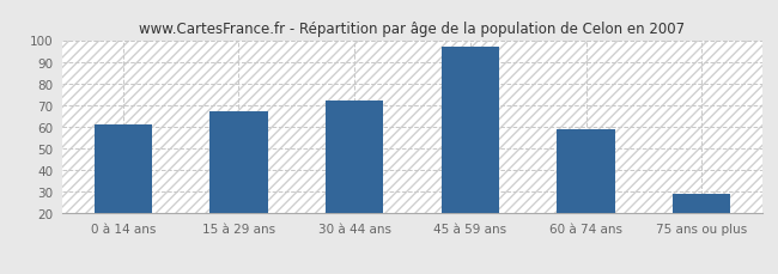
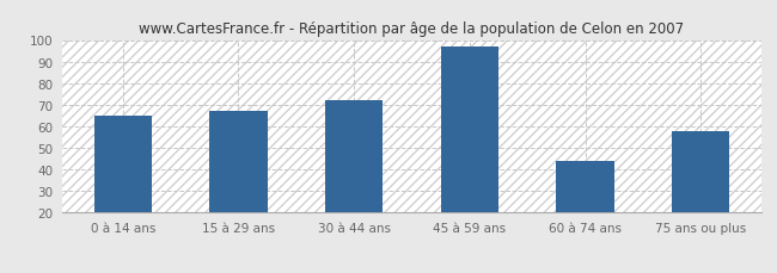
0 à 14 ans: 61 -> 65
60 à 74 ans: 59 -> 44
75 ans ou plus: 29 -> 58
